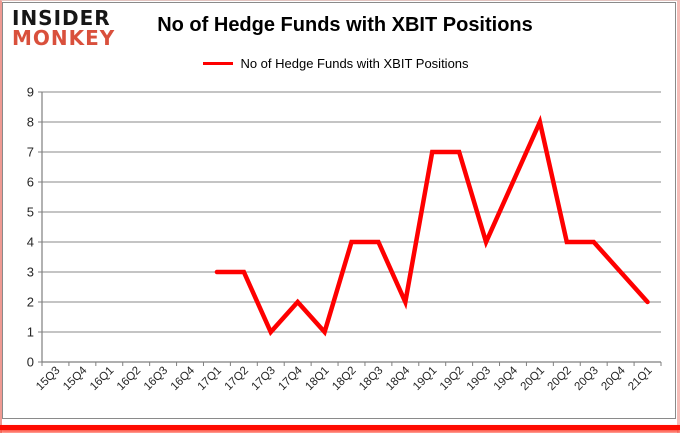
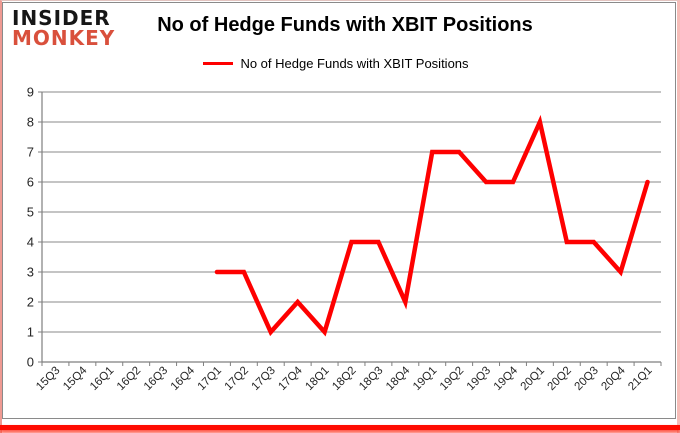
19Q3: 4 -> 6
21Q1: 2 -> 6
